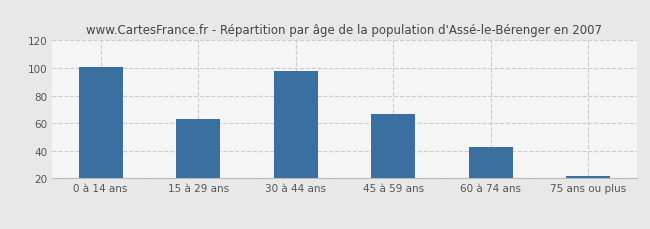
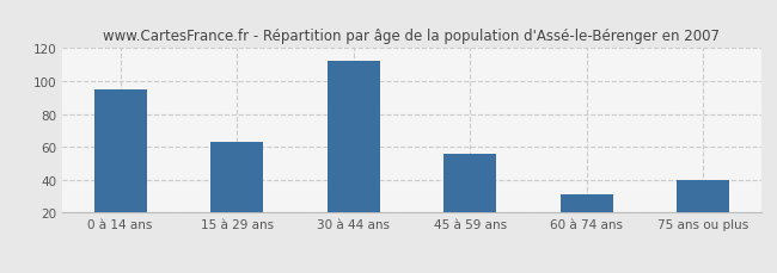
0 à 14 ans: 101 -> 95
30 à 44 ans: 98 -> 112
45 à 59 ans: 67 -> 56
60 à 74 ans: 43 -> 31
75 ans ou plus: 22 -> 40
